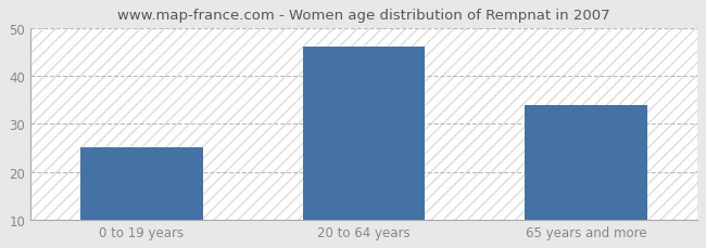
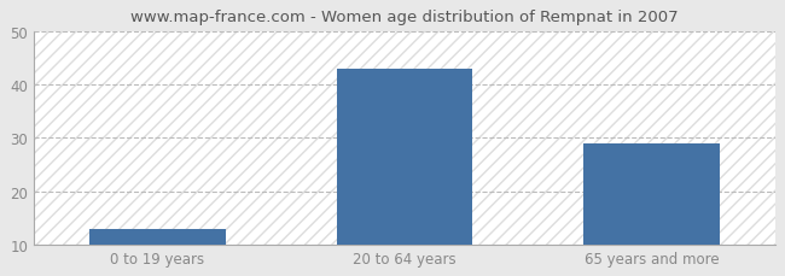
0 to 19 years: 25 -> 13
20 to 64 years: 46 -> 43
65 years and more: 34 -> 29
